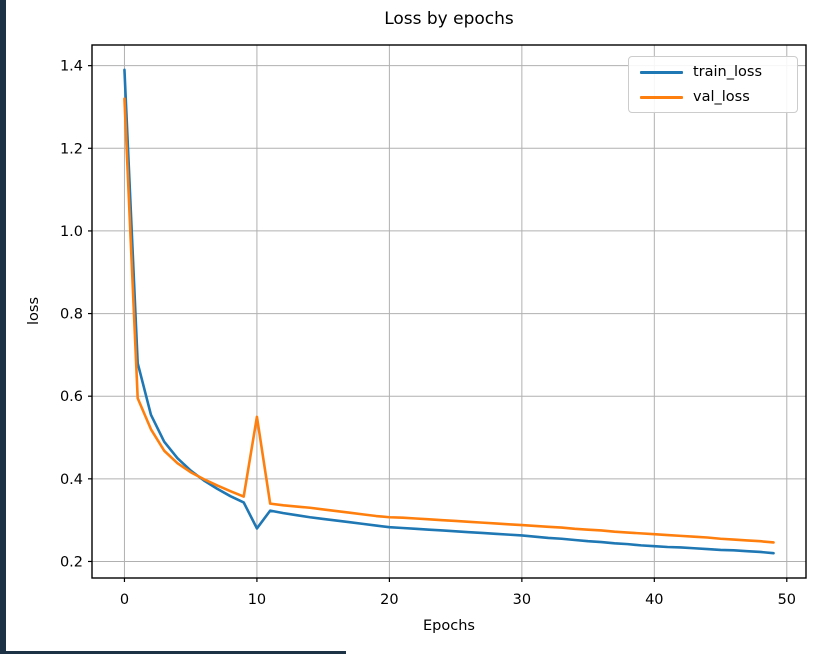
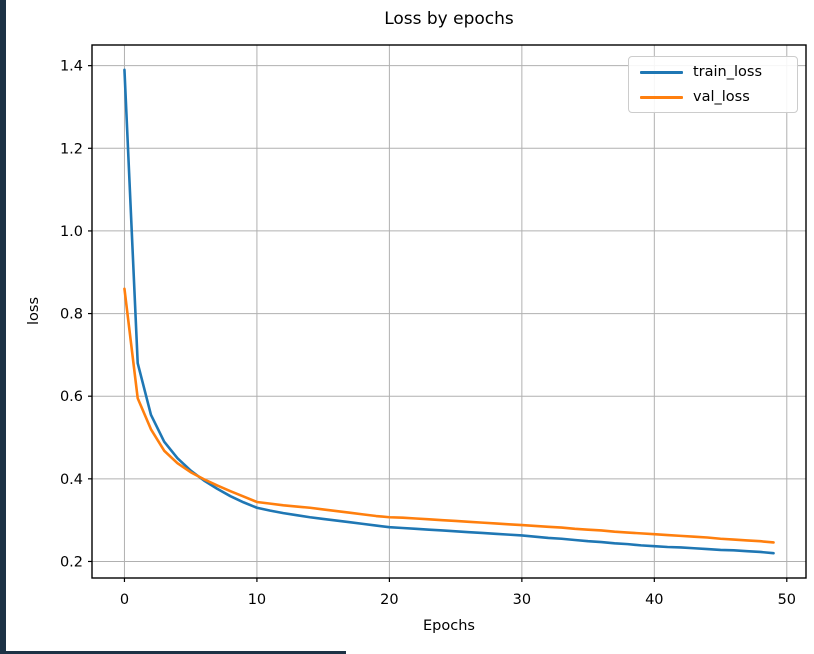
val_loss/0: 1.32 -> 0.86
train_loss/10: 0.28 -> 0.33
val_loss/10: 0.55 -> 0.34
